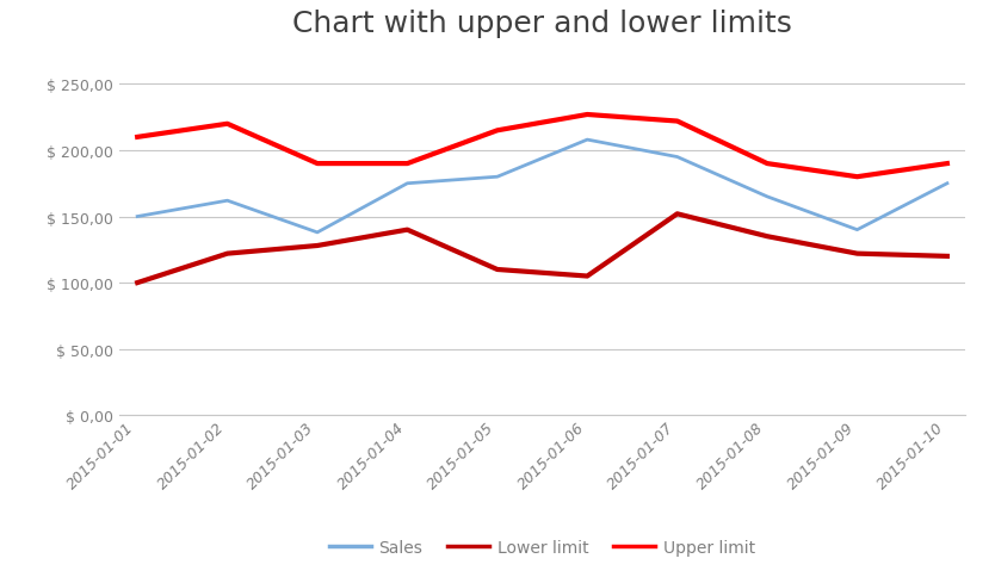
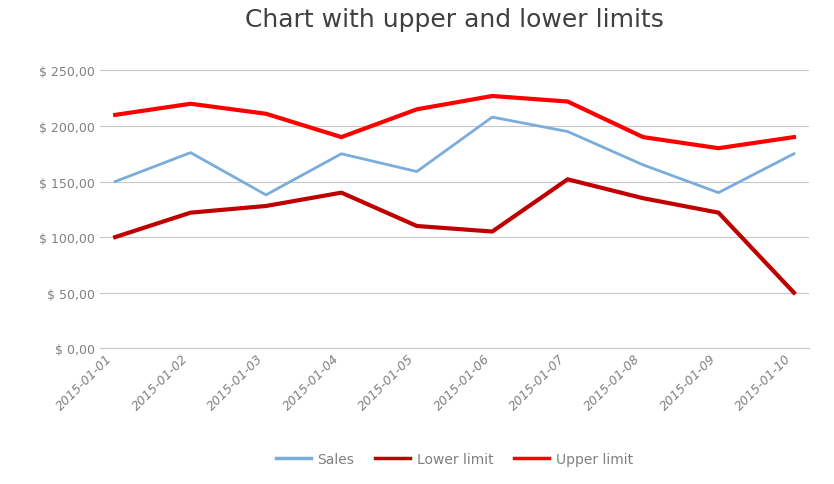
Sales/2015-01-02: $ 162 -> $ 176
Upper limit/2015-01-03: $ 190 -> $ 211
Sales/2015-01-05: $ 180 -> $ 159
Lower limit/2015-01-10: $ 120 -> $ 50
